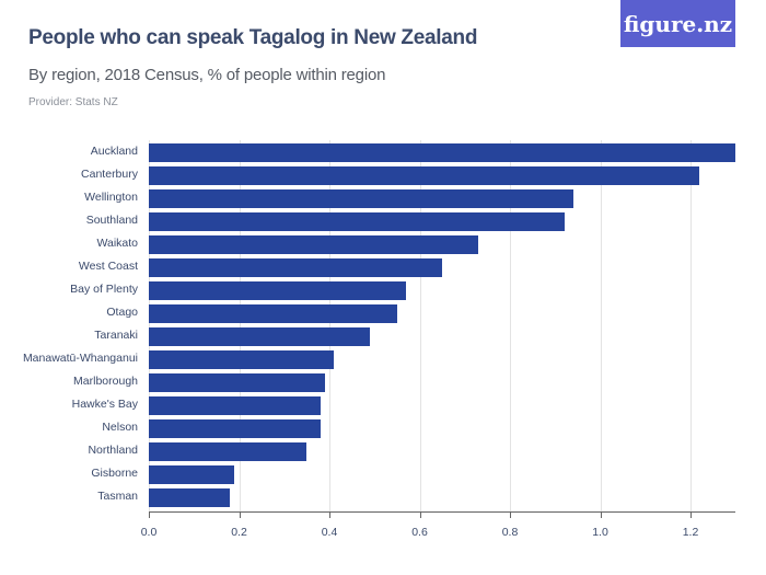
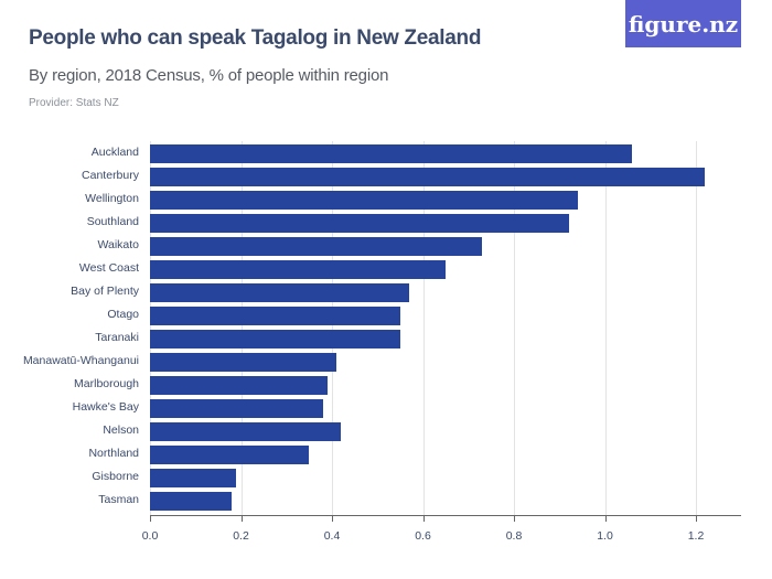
Auckland: 1.30 -> 1.06
Taranaki: 0.49 -> 0.55
Nelson: 0.38 -> 0.42
